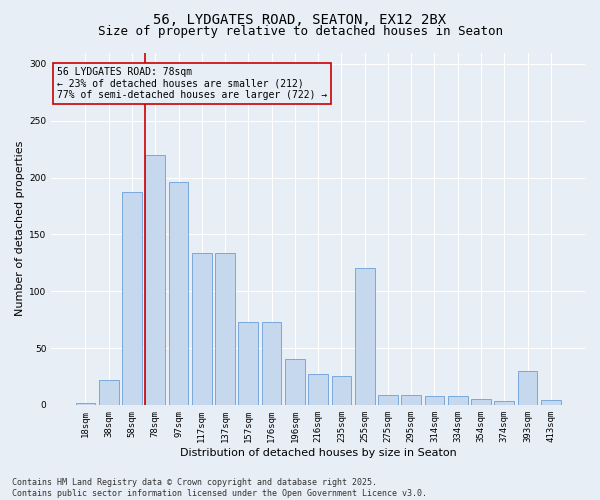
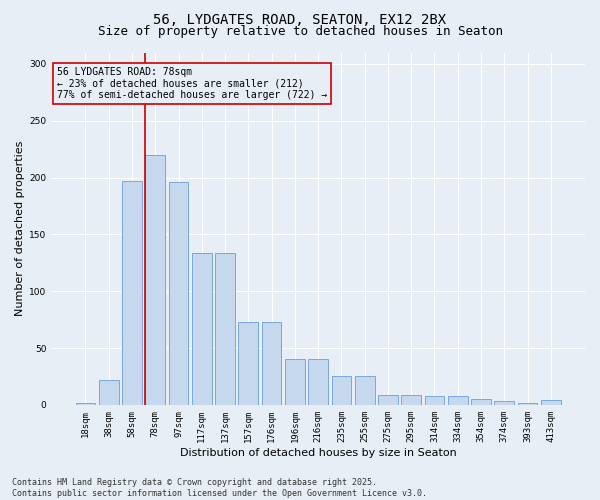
58sqm: 187 -> 197
216sqm: 27 -> 40
255sqm: 120 -> 25
393sqm: 30 -> 2
